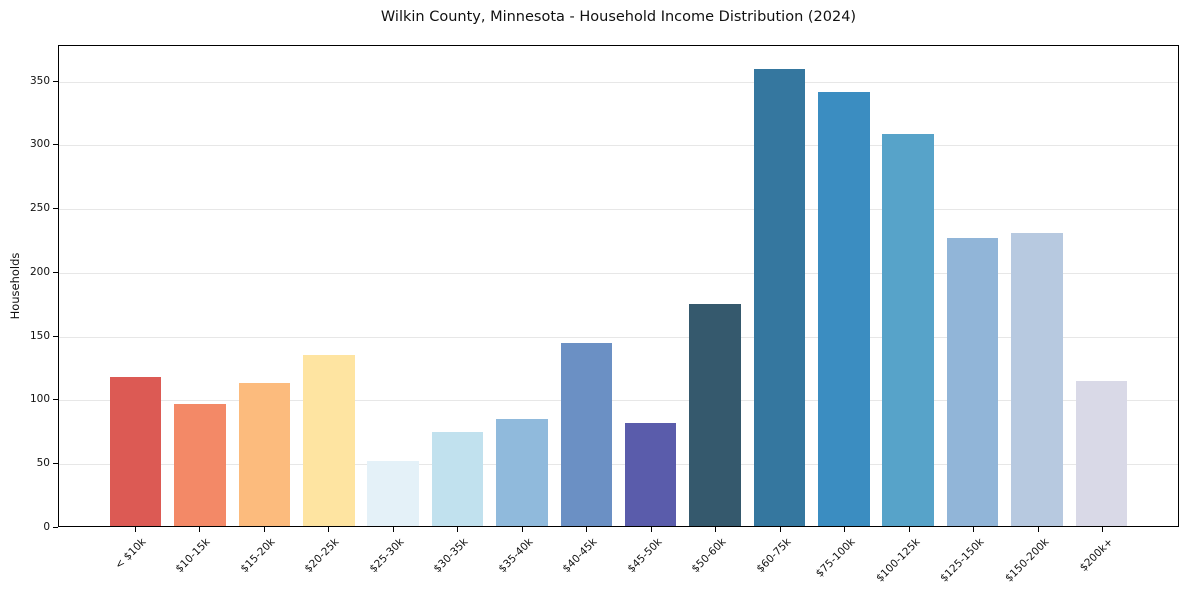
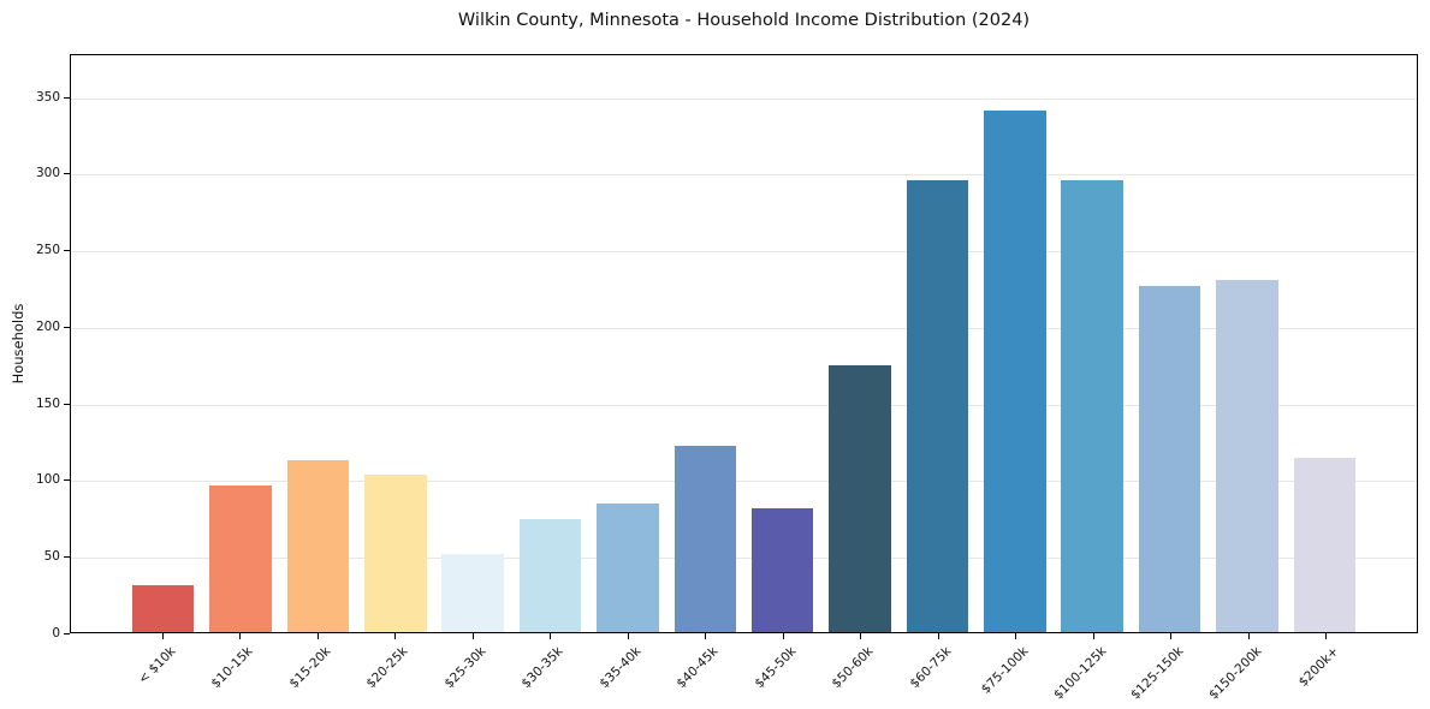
< $10k: 117 -> 31
$20-25k: 135 -> 103
$40-45k: 144 -> 122
$60-75k: 360 -> 296
$100-125k: 309 -> 296
